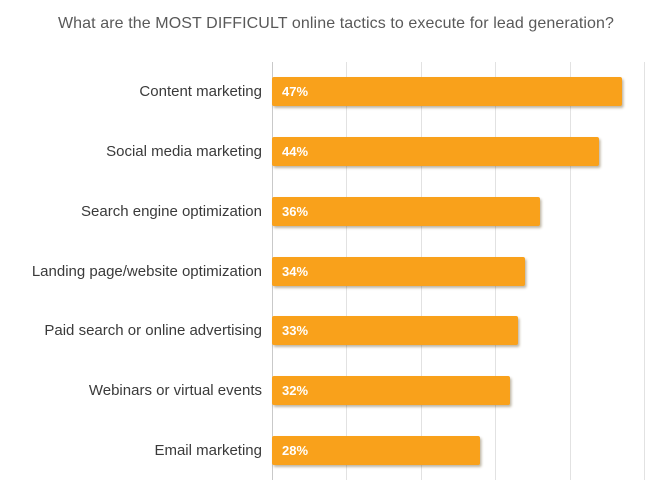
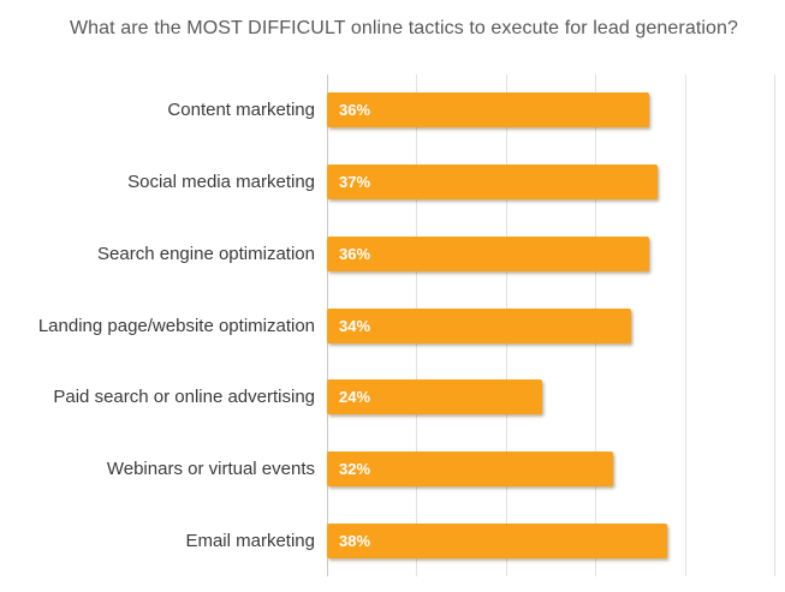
Content marketing: 47% -> 36%
Social media marketing: 44% -> 37%
Paid search or online advertising: 33% -> 24%
Email marketing: 28% -> 38%
